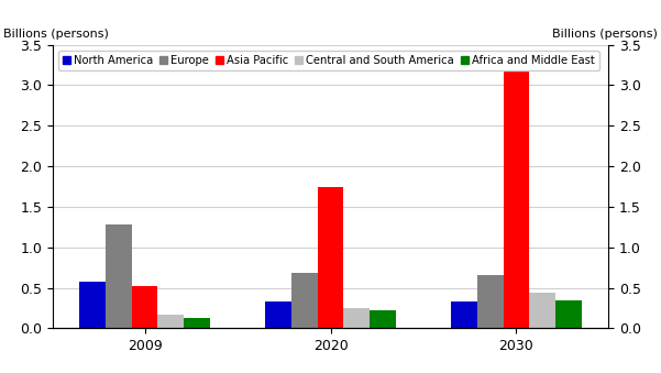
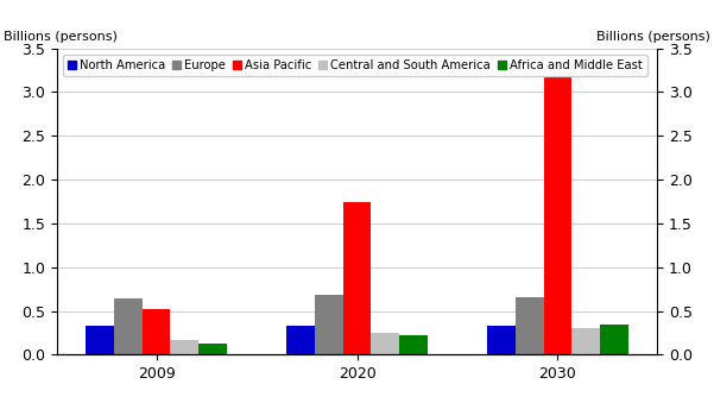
North America/2009: 0.58 -> 0.34
Europe/2009: 1.28 -> 0.64
Central and South America/2030: 0.44 -> 0.30
